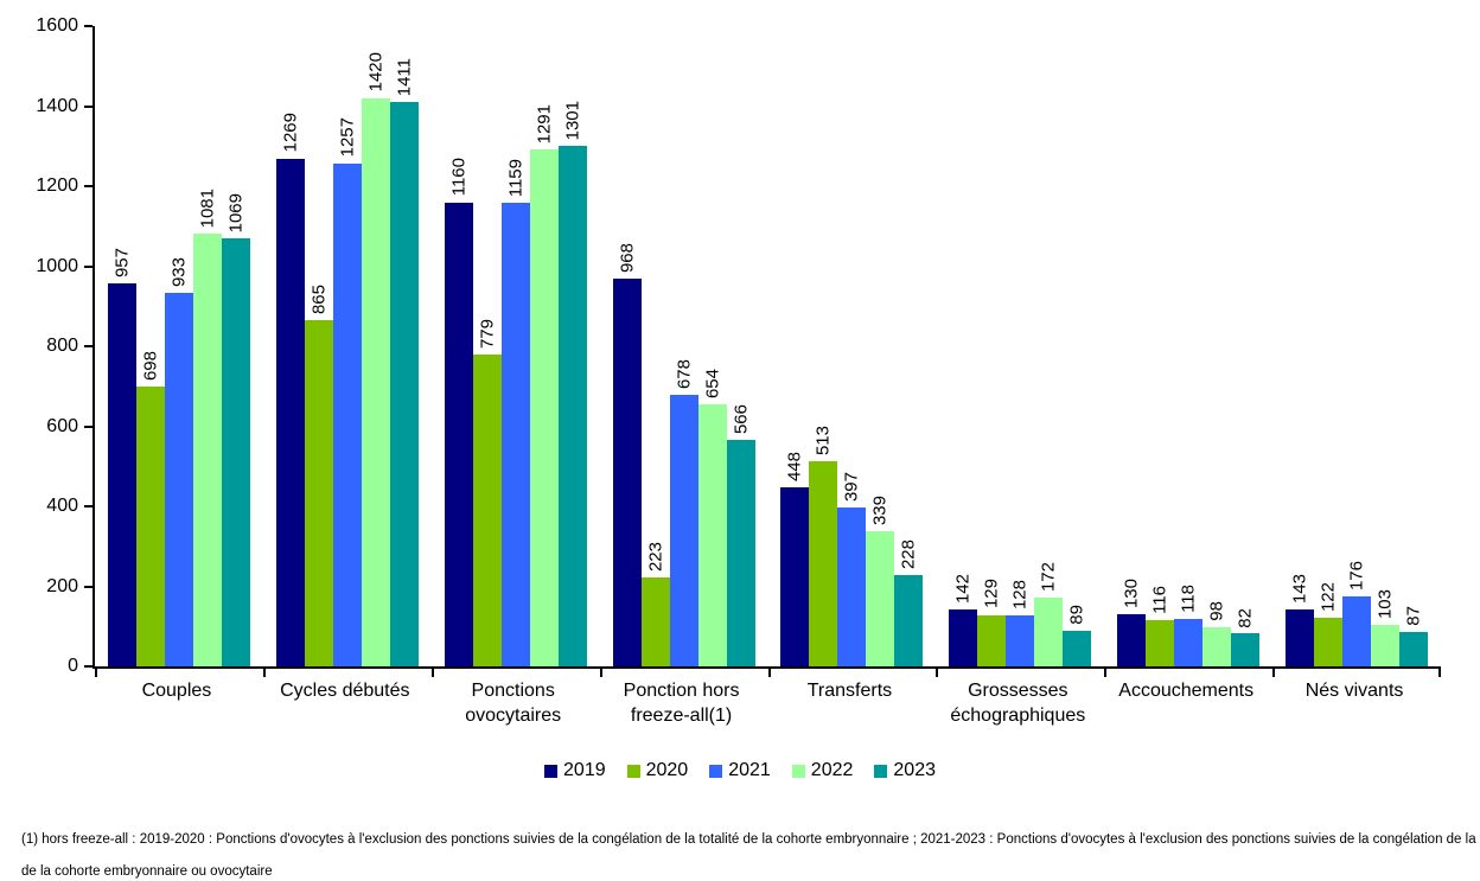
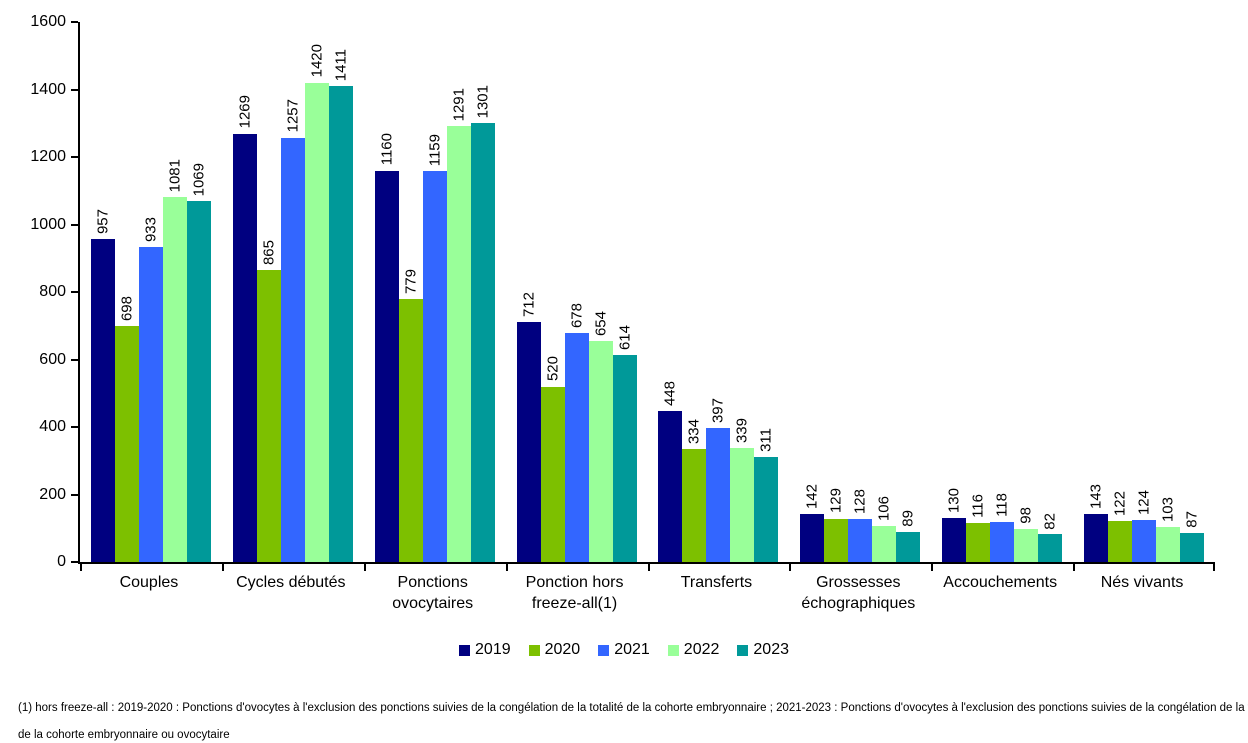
2019/Ponction hors freeze-all(1): 968 -> 712
2020/Ponction hors freeze-all(1): 223 -> 520
2023/Ponction hors freeze-all(1): 566 -> 614
2020/Transferts: 513 -> 334
2023/Transferts: 228 -> 311
2022/Grossesses échographiques: 172 -> 106
2021/Nés vivants: 176 -> 124
